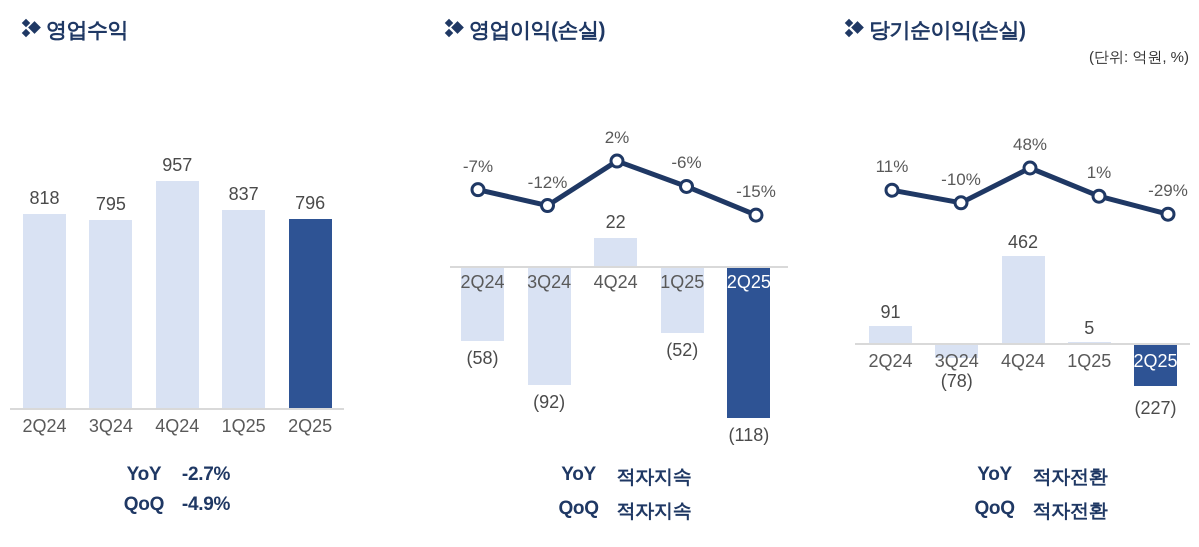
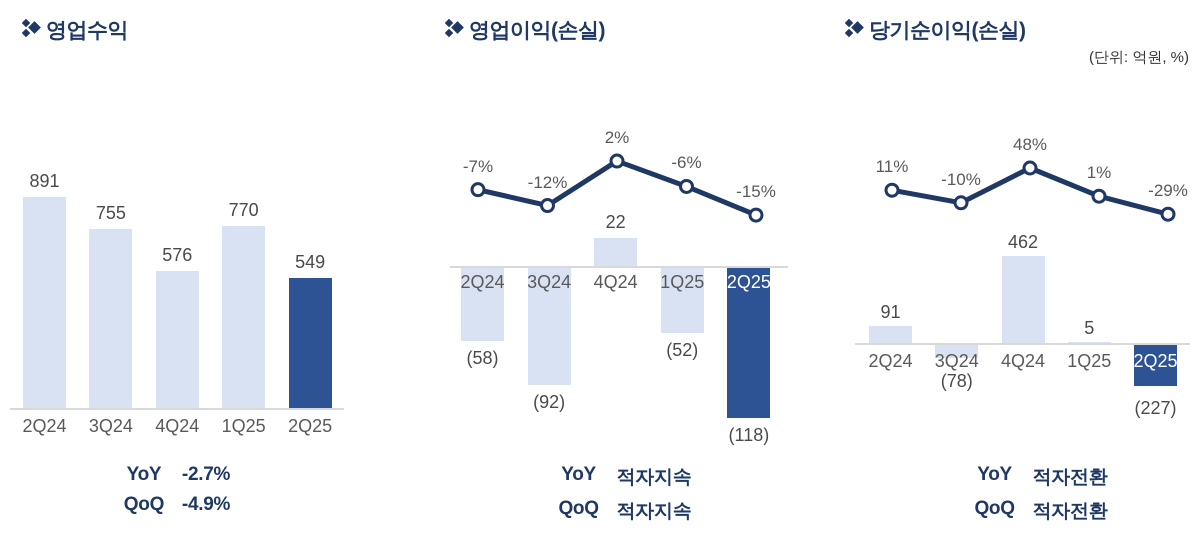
영업수익/2Q24: 818 -> 891
영업수익/3Q24: 795 -> 755
영업수익/4Q24: 957 -> 576
영업수익/1Q25: 837 -> 770
영업수익/2Q25: 796 -> 549
